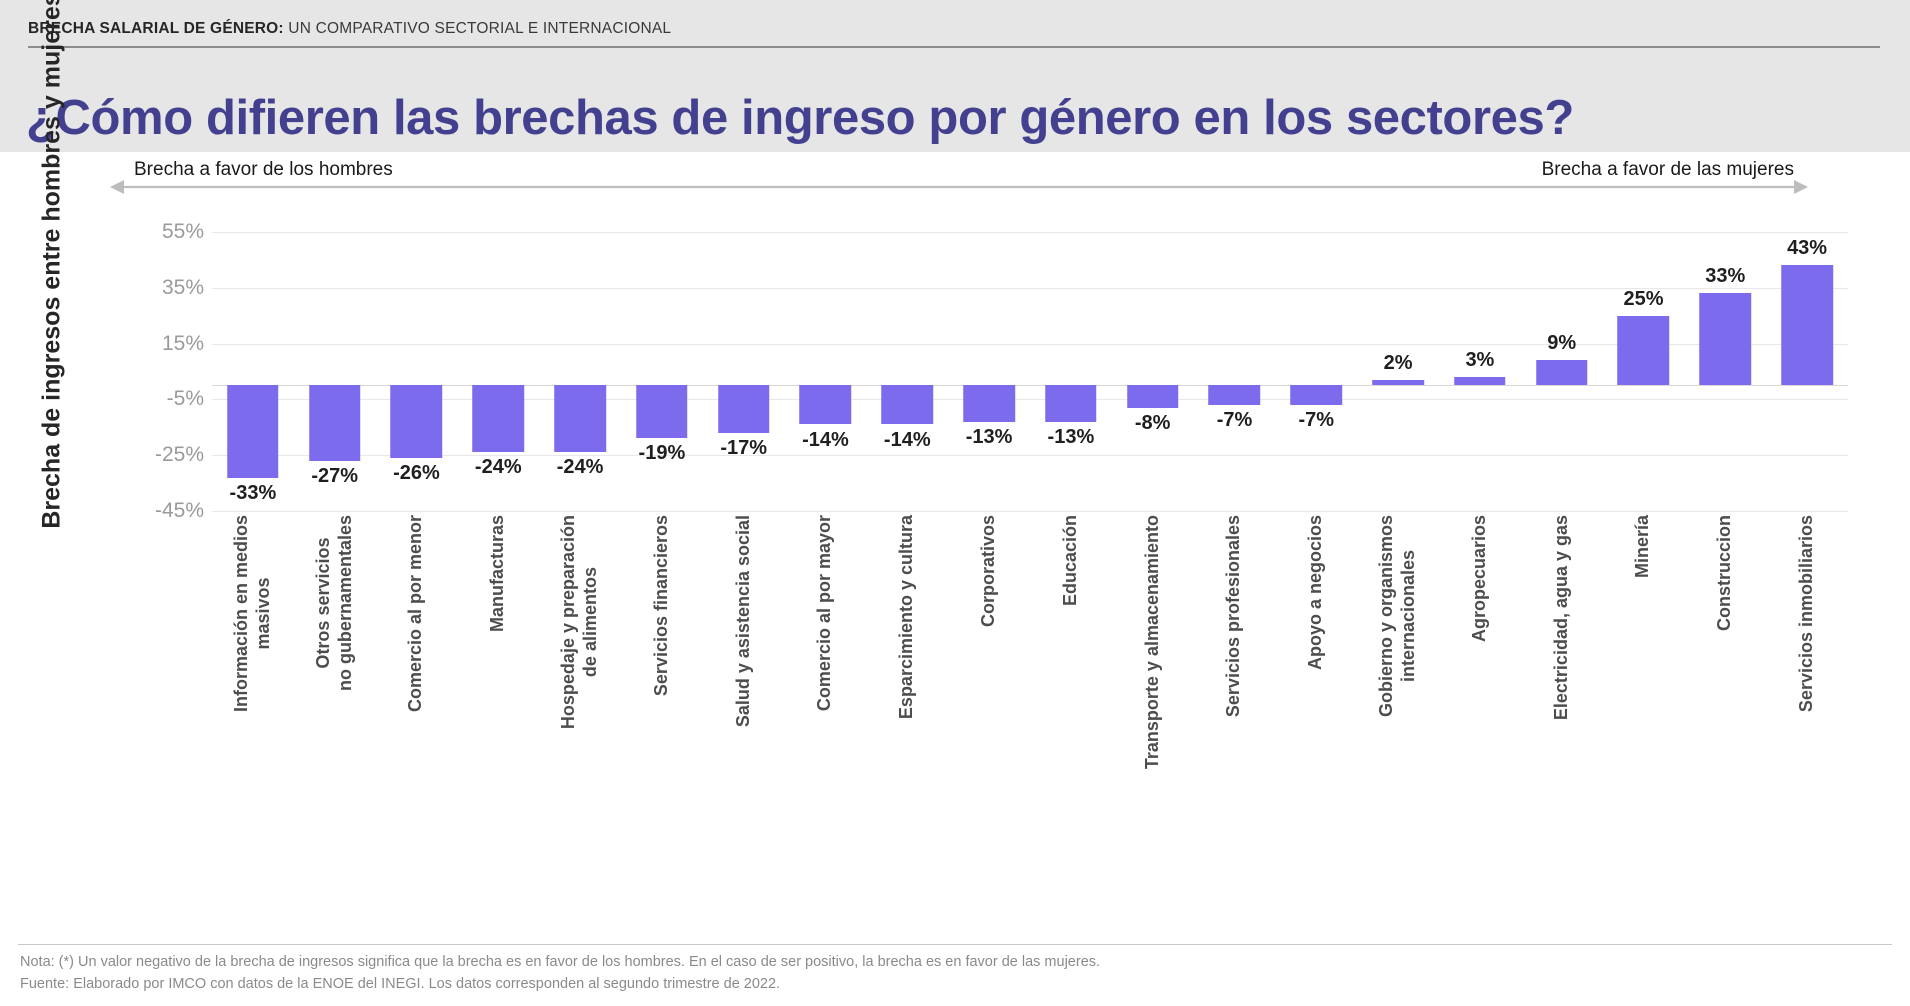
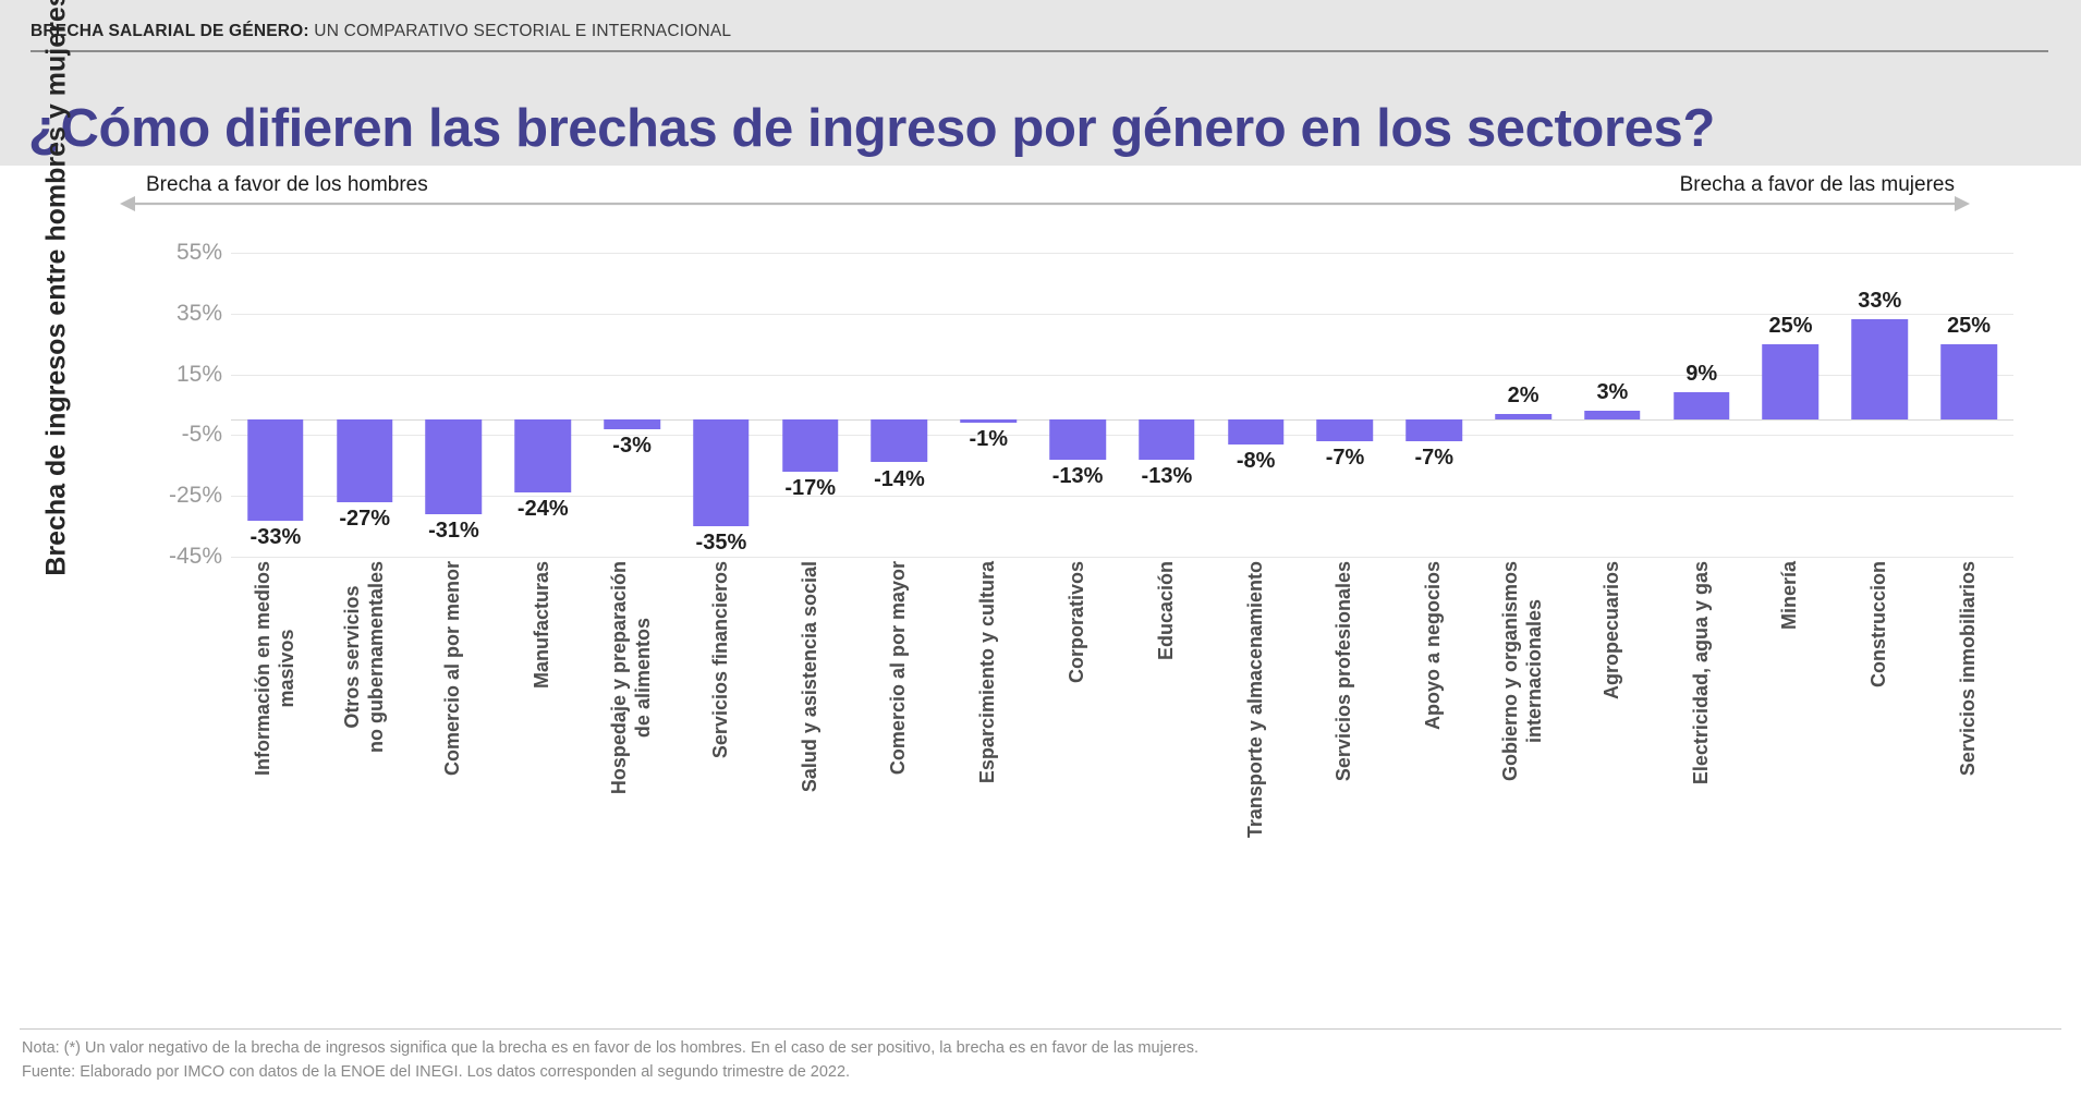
Comercio al por menor: -26% -> -31%
Hospedaje y preparación de alimentos: -24% -> -3%
Servicios financieros: -19% -> -35%
Esparcimiento y cultura: -14% -> -1%
Servicios inmobiliarios: 43% -> 25%
